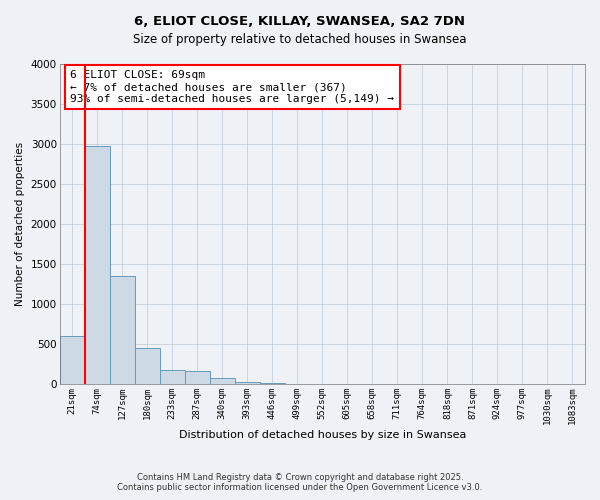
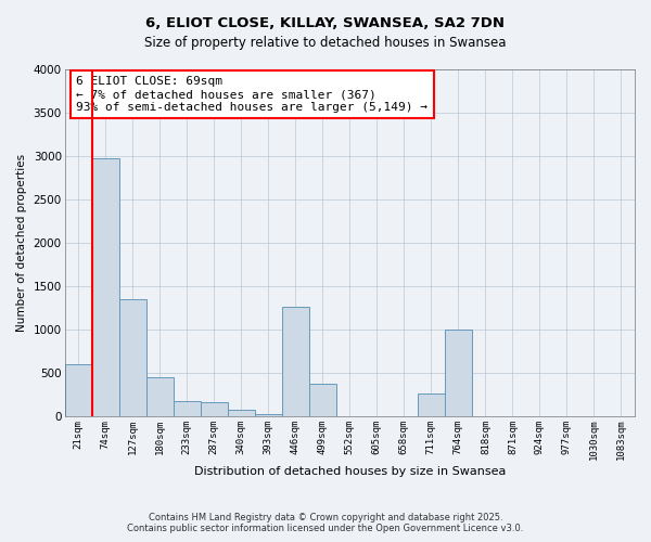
446sqm: 10 -> 1260
499sqm: 0 -> 380
711sqm: 0 -> 260
764sqm: 0 -> 1000
